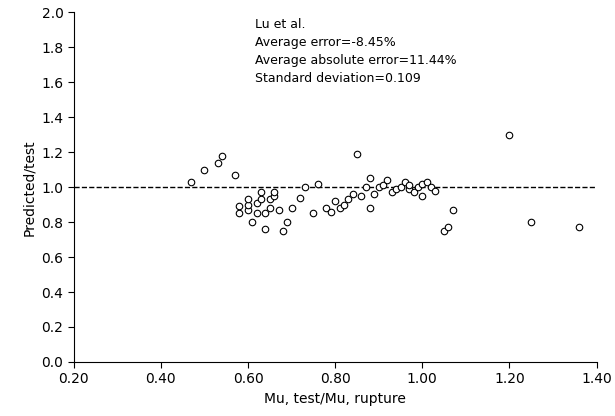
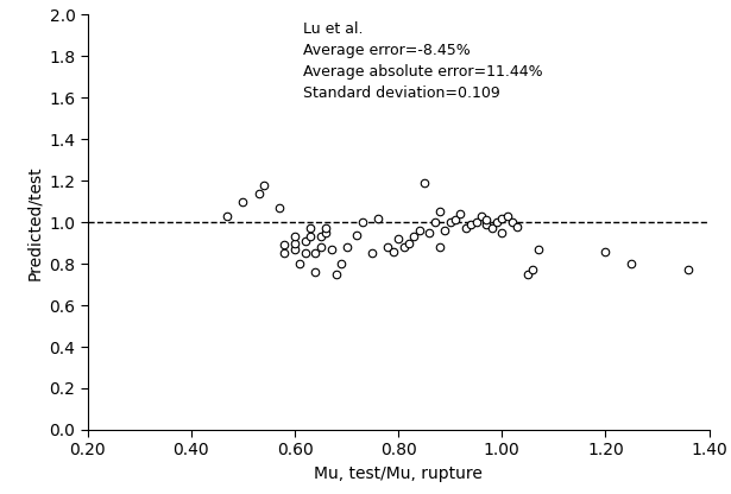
1.20: 1.30 -> 0.86
